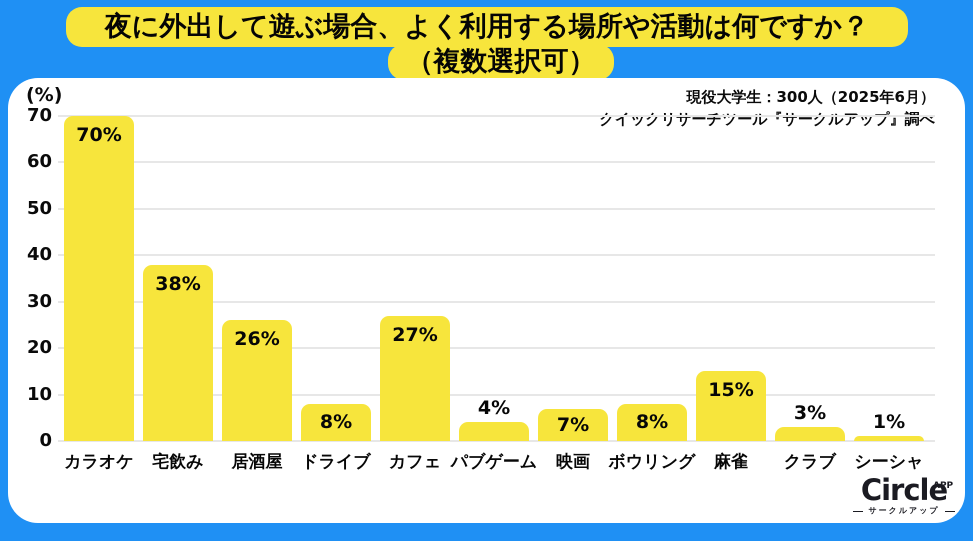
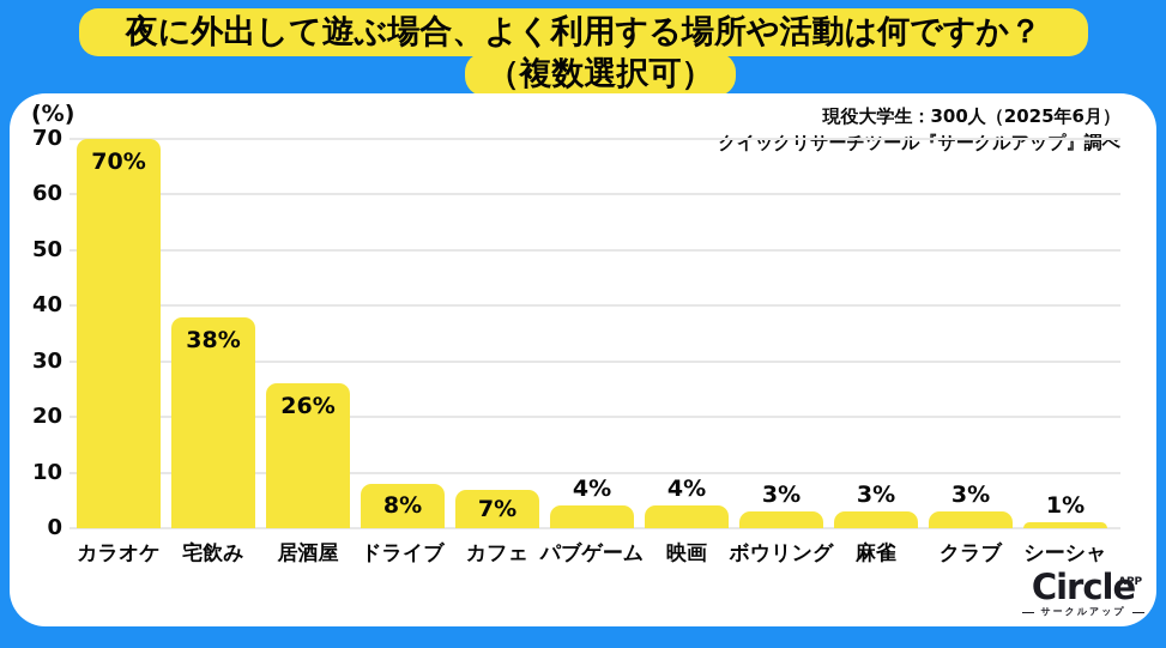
カフェ: 27% -> 7%
映画: 7% -> 4%
ボウリング: 8% -> 3%
麻雀: 15% -> 3%
